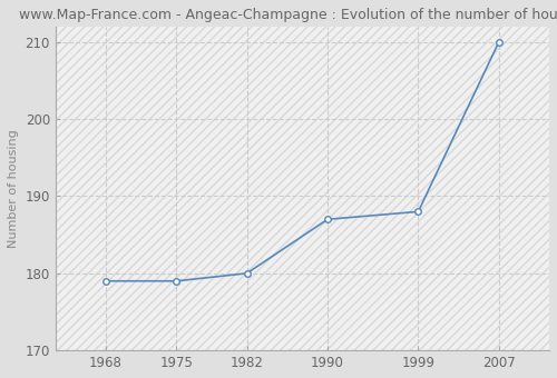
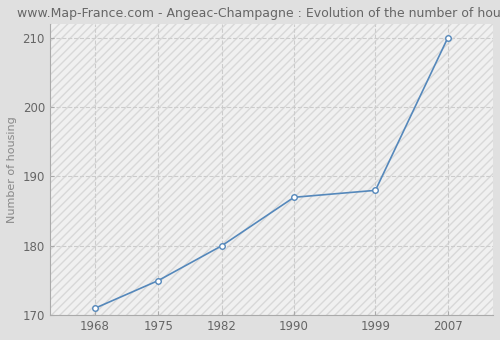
1968: 179 -> 171
1975: 179 -> 175
